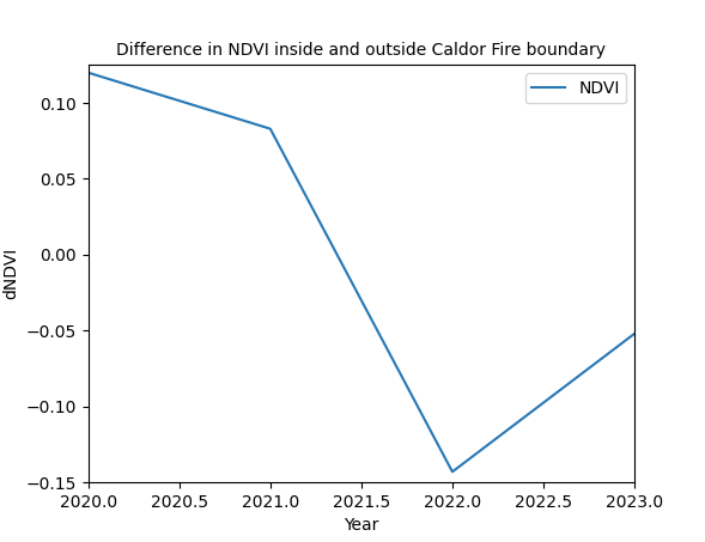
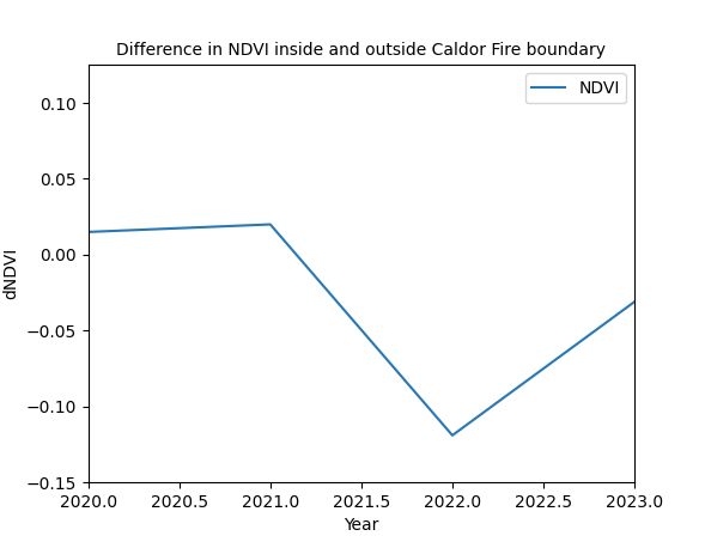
2020.0: 0.120 -> 0.015
2021.0: 0.083 -> 0.020
2022.0: -0.143 -> -0.119
2023.0: -0.052 -> -0.031
